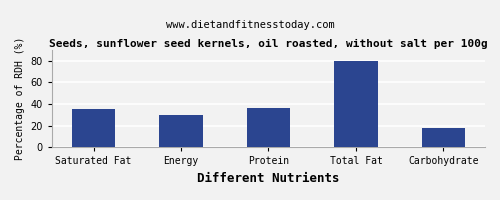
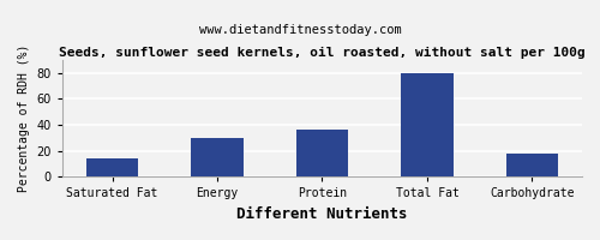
Saturated Fat: 35 -> 14
